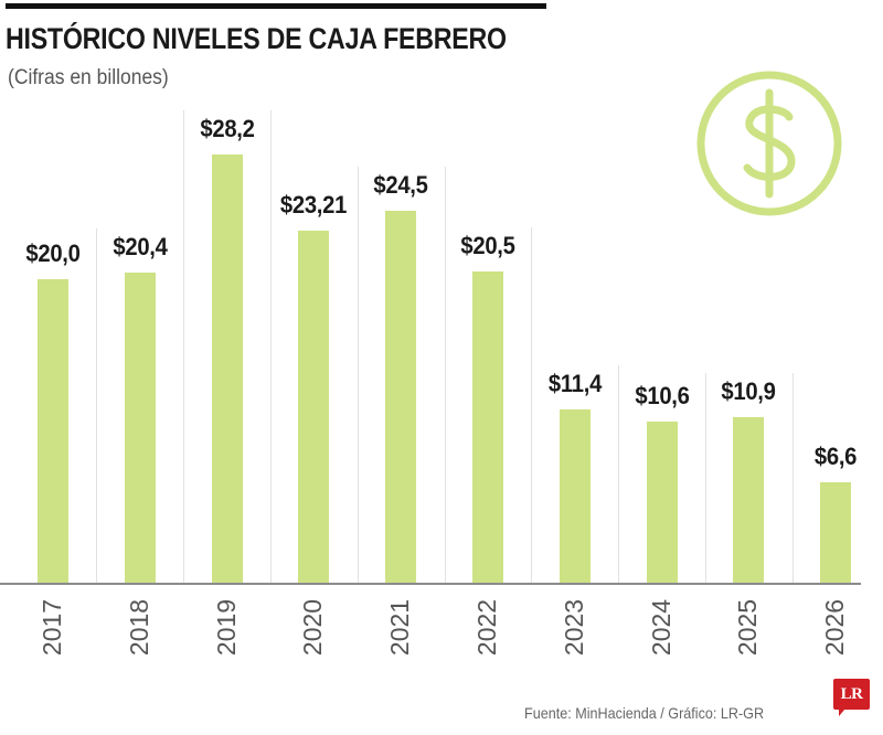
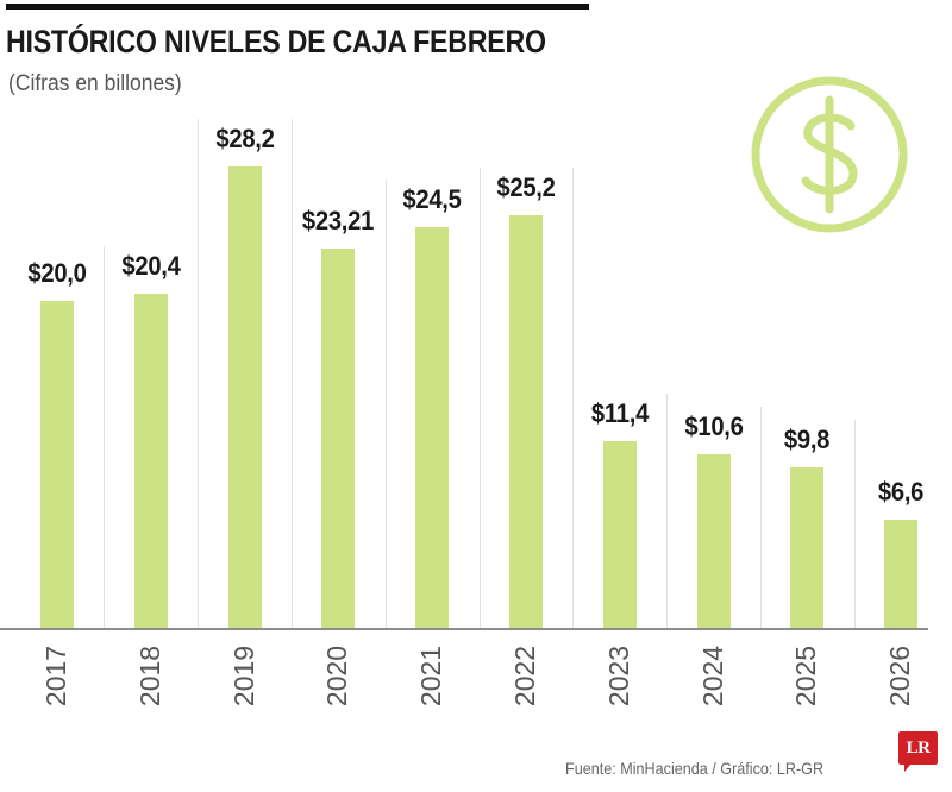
2022: $20,5 -> $25,2
2025: $10,9 -> $9,8
